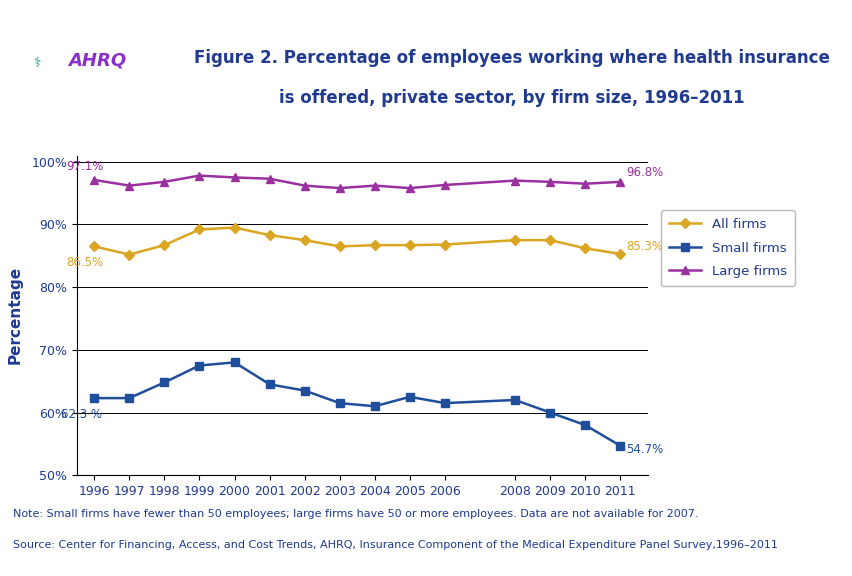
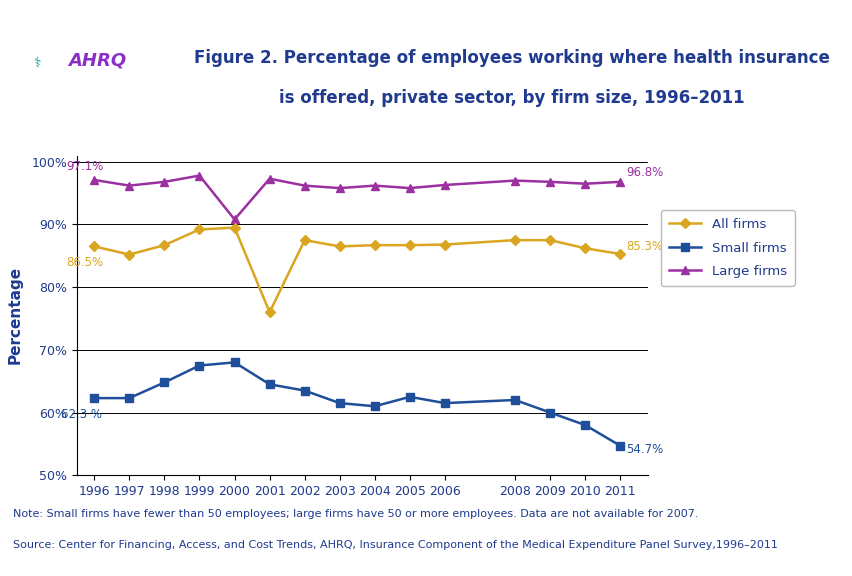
Large firms/2000: 97.5% -> 90.8%
All firms/2001: 88.3% -> 76.0%
